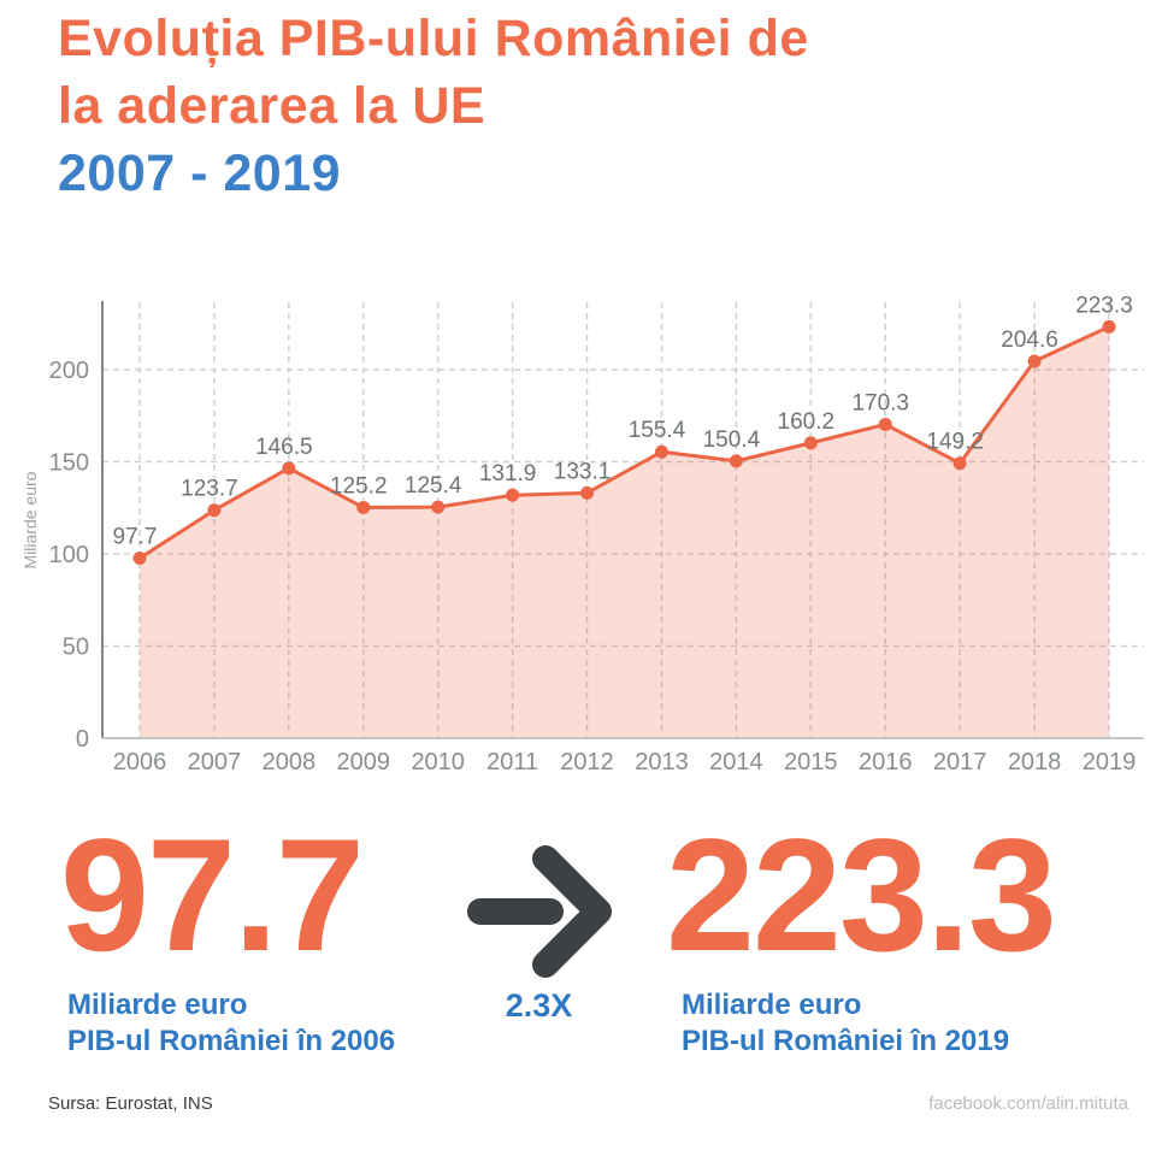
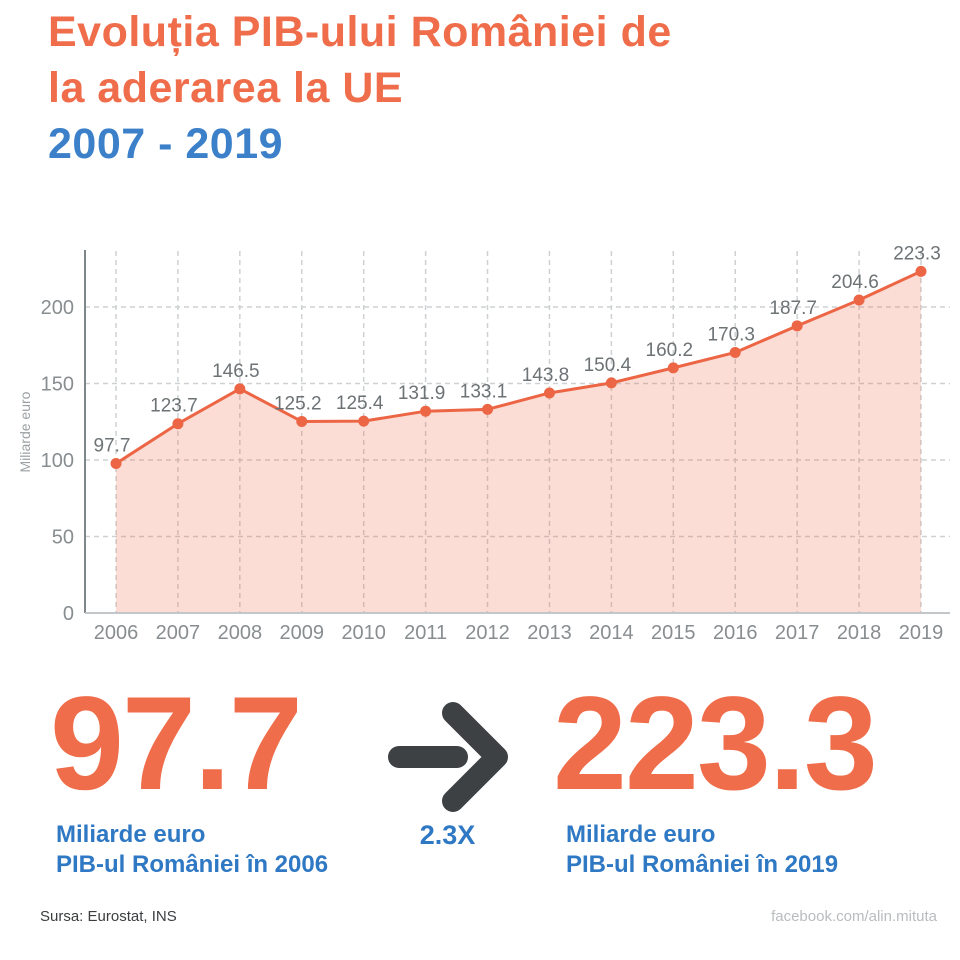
2013: 155.4 -> 143.8
2017: 149.2 -> 187.7
